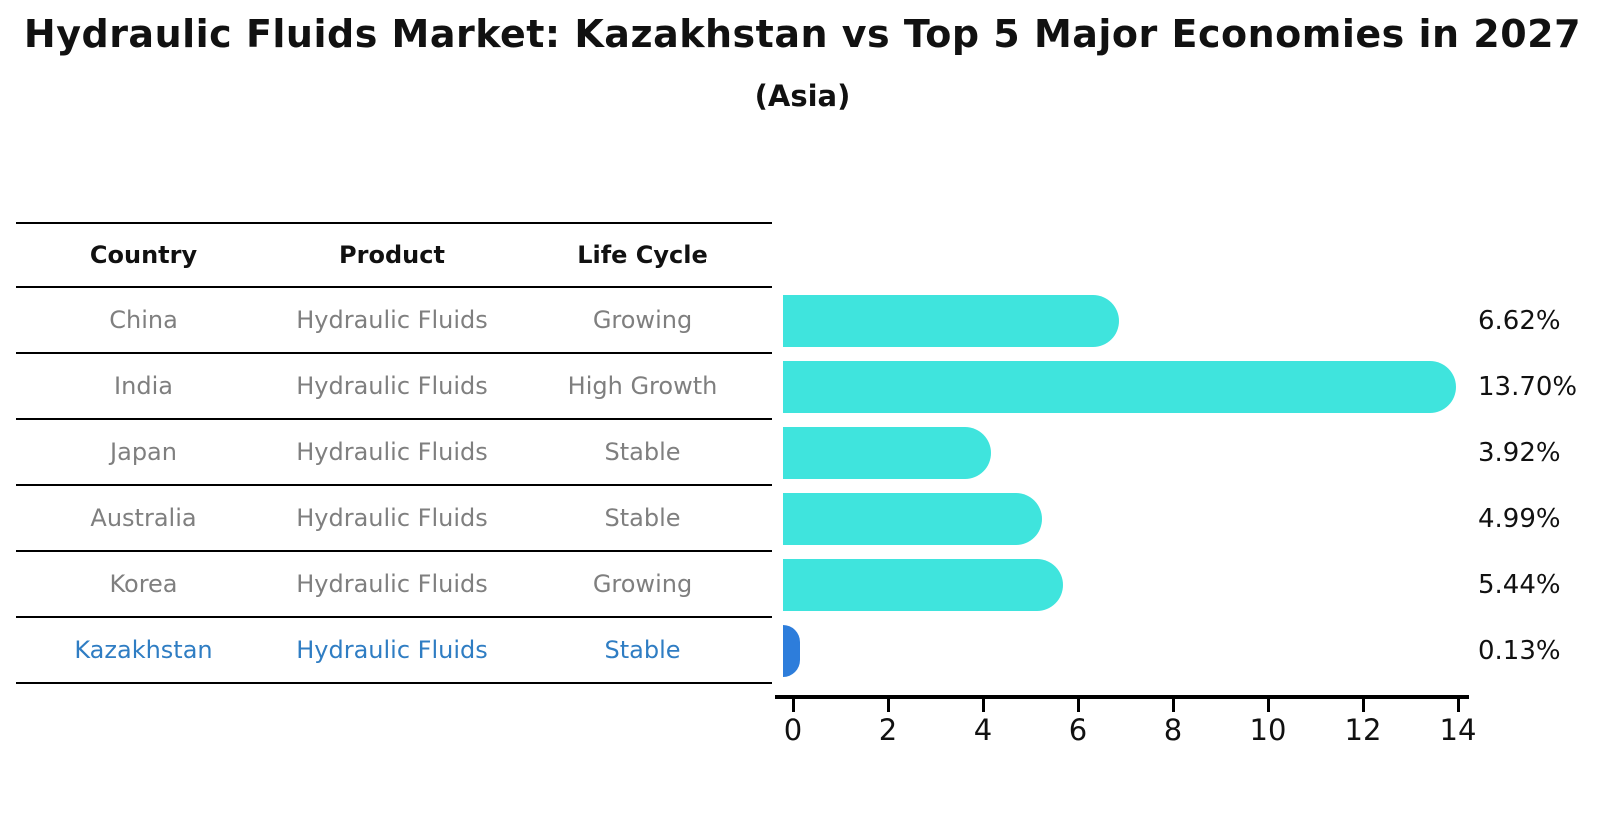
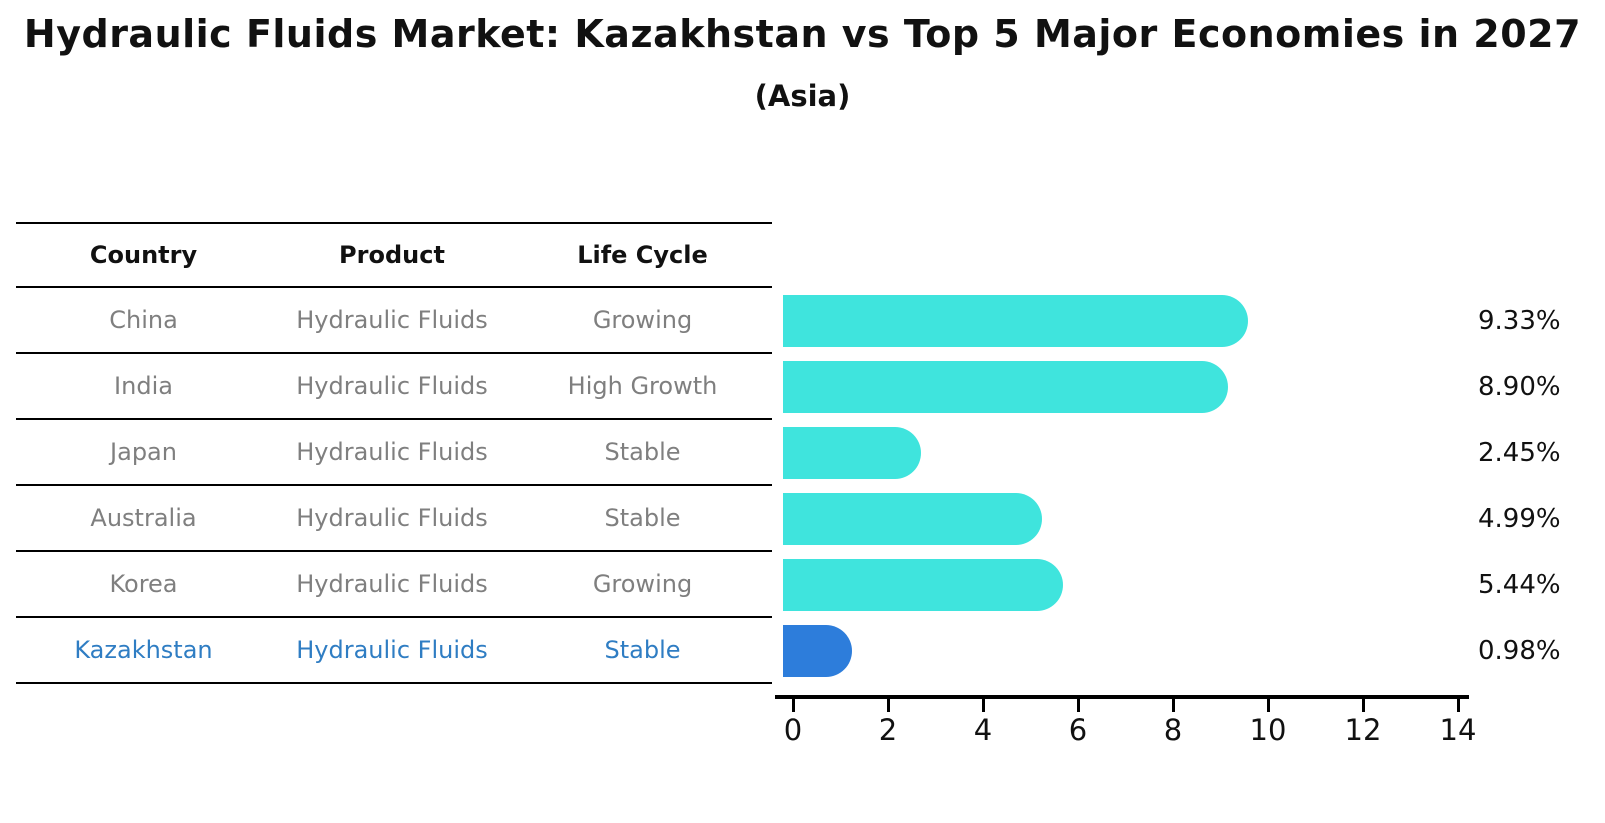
China: 6.62% -> 9.33%
India: 13.70% -> 8.90%
Japan: 3.92% -> 2.45%
Kazakhstan: 0.13% -> 0.98%
